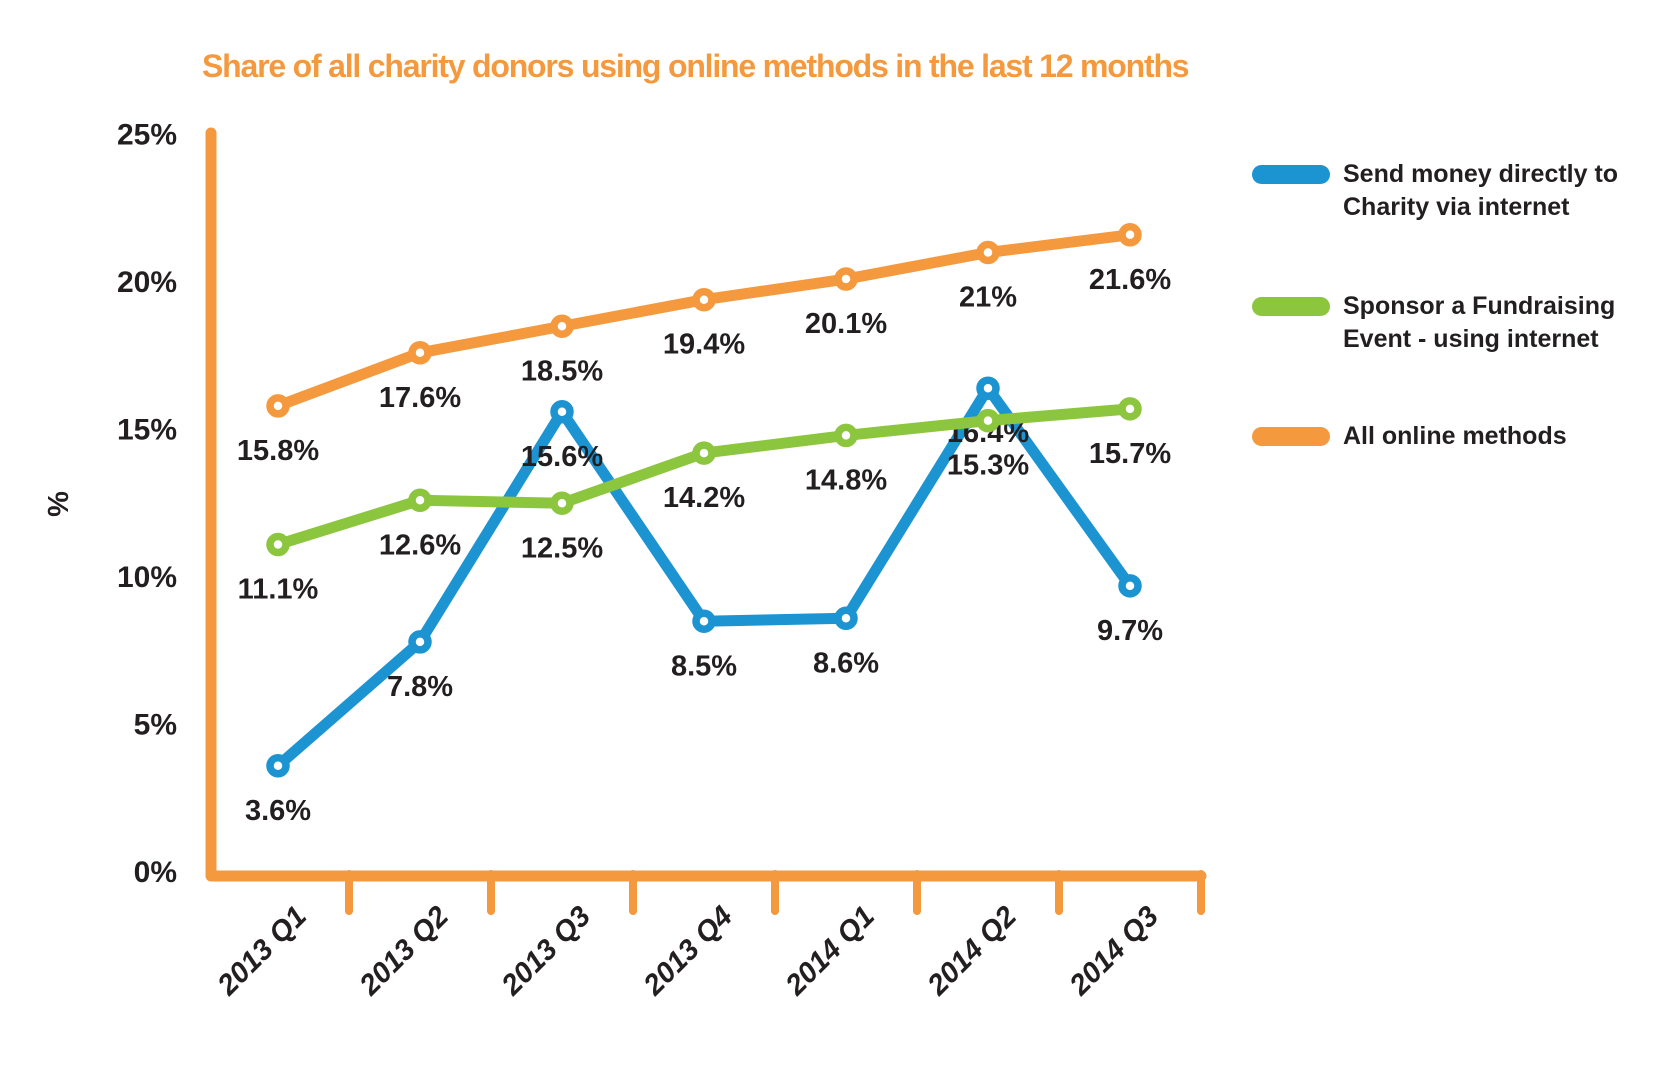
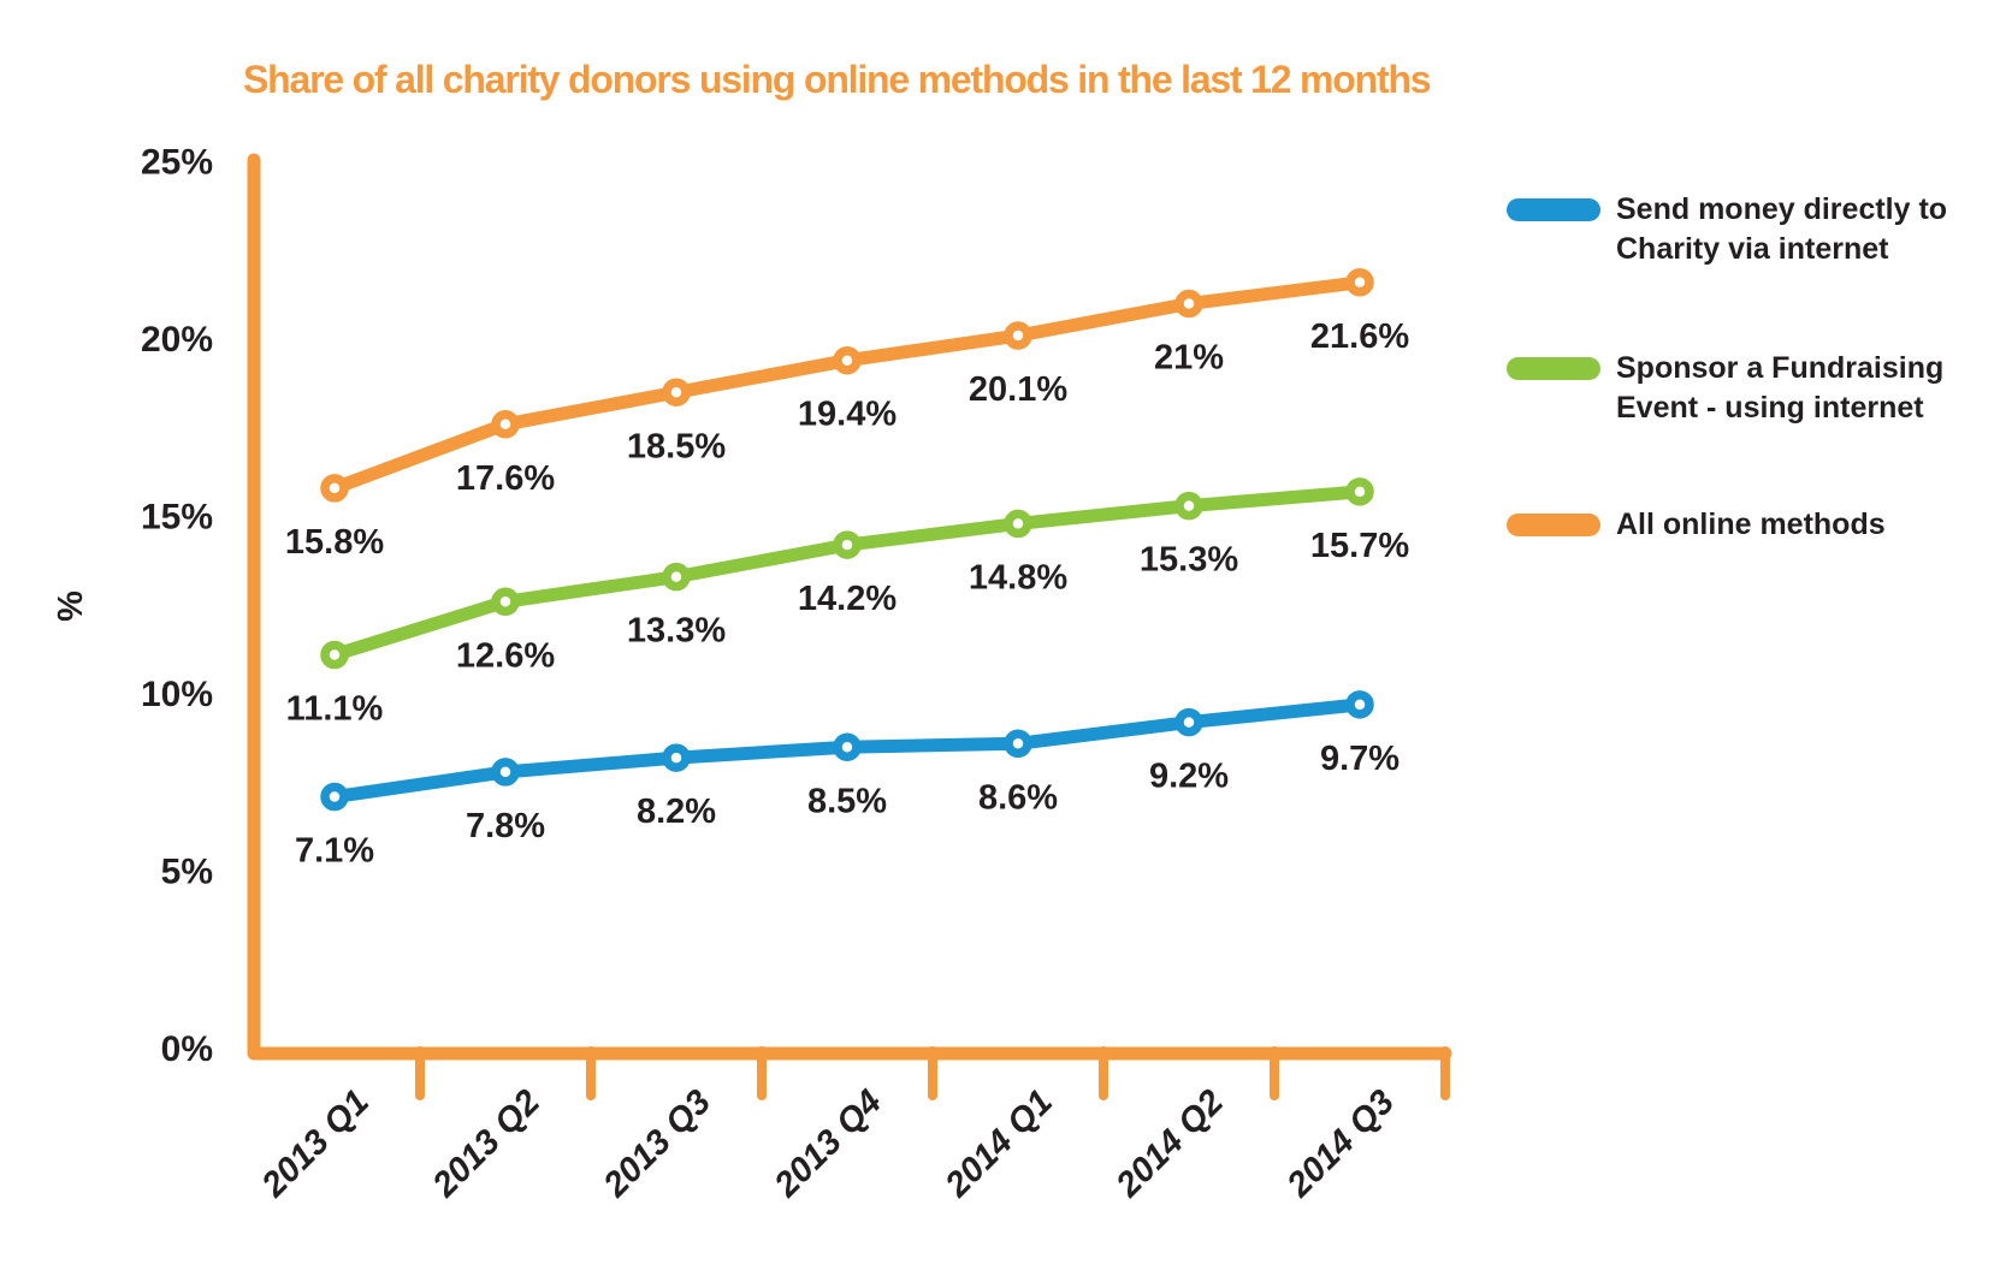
Send money directly to Charity via internet/2013 Q1: 3.6% -> 7.1%
Send money directly to Charity via internet/2013 Q3: 15.6% -> 8.2%
Sponsor a Fundraising Event - using internet/2013 Q3: 12.5% -> 13.3%
Send money directly to Charity via internet/2014 Q2: 16.4% -> 9.2%
